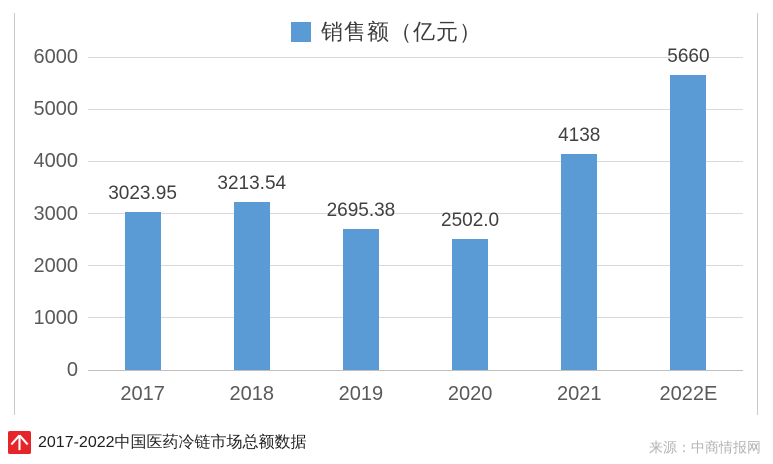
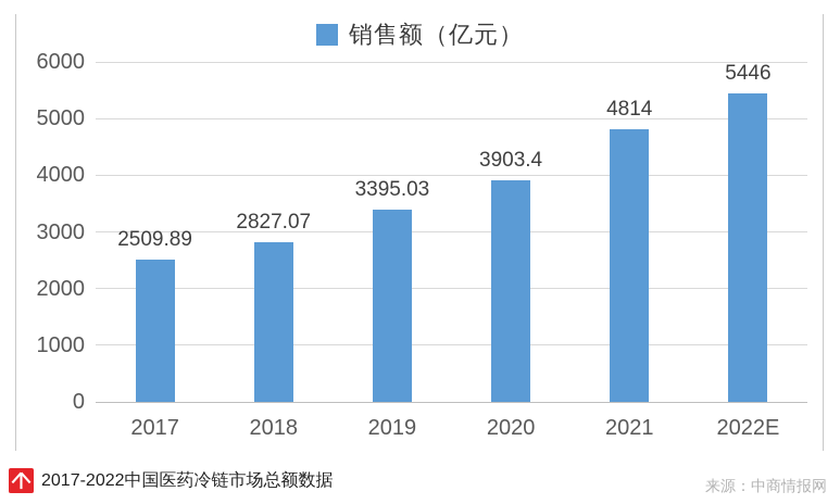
2017: 3023.95 -> 2509.89
2018: 3213.54 -> 2827.07
2019: 2695.38 -> 3395.03
2020: 2502.0 -> 3903.4
2021: 4138 -> 4814
2022E: 5660 -> 5446
